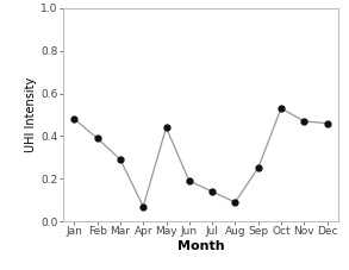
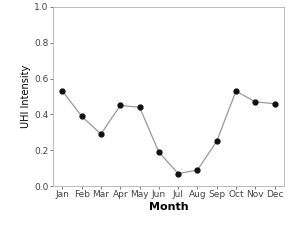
Jan: 0.48 -> 0.53
Apr: 0.07 -> 0.45
Jul: 0.14 -> 0.07
